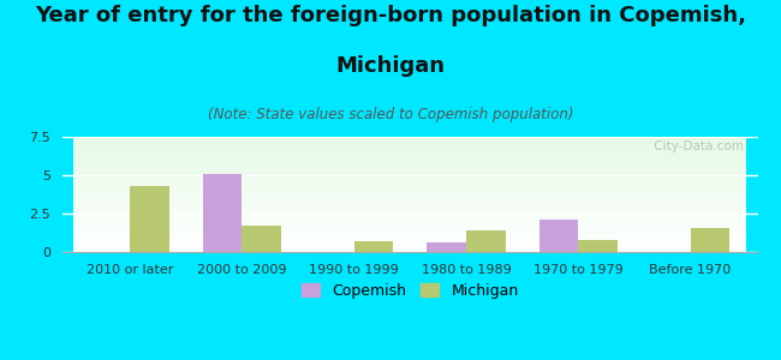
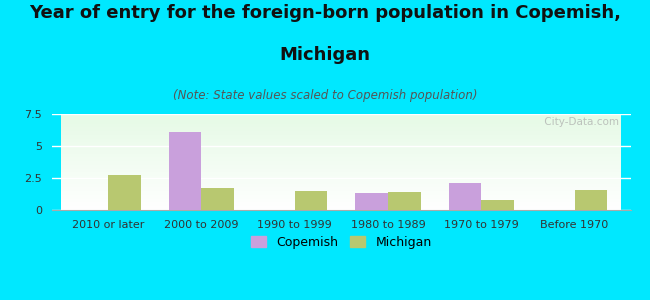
Michigan/2010 or later: 4.3 -> 2.7
Copemish/2000 to 2009: 5.1 -> 6.1
Michigan/1990 to 1999: 0.7 -> 1.5
Copemish/1980 to 1989: 0.6 -> 1.3
